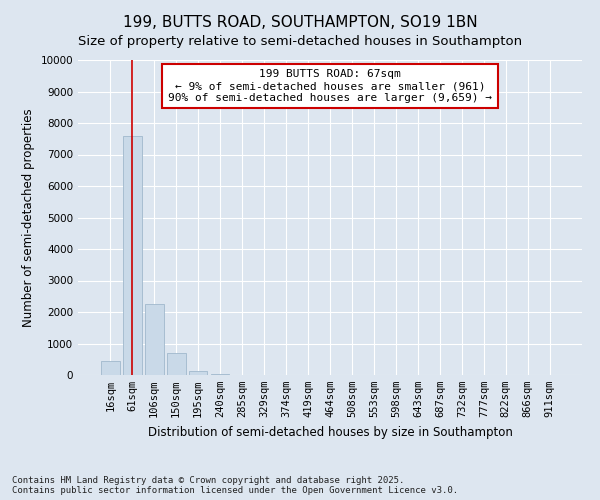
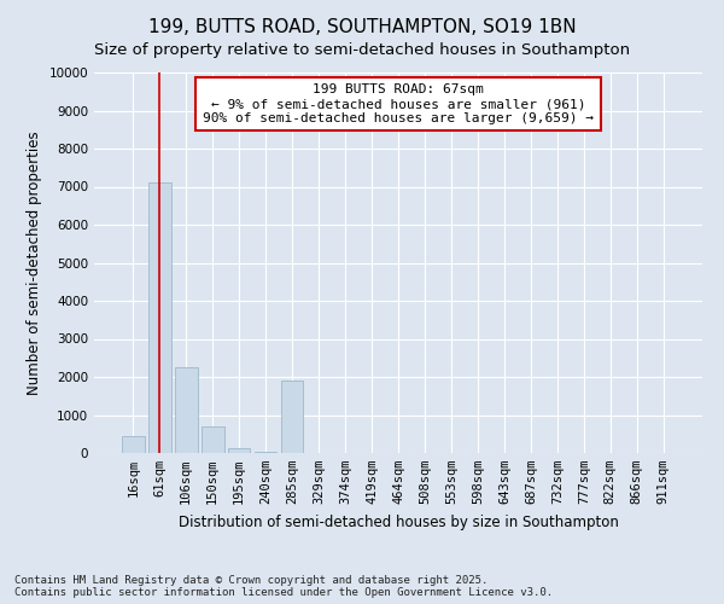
61sqm: 7600 -> 7100
285sqm: 10 -> 1900
